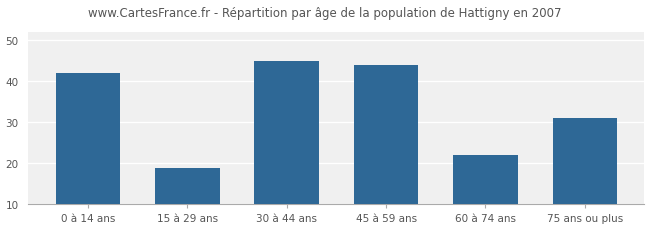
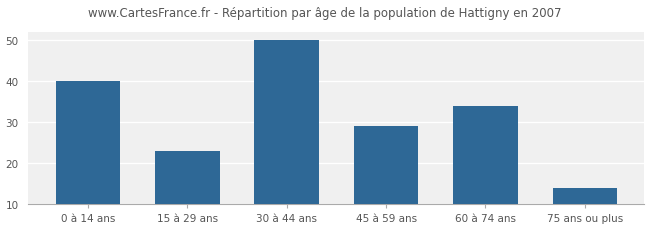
0 à 14 ans: 42 -> 40
15 à 29 ans: 19 -> 23
30 à 44 ans: 45 -> 50
45 à 59 ans: 44 -> 29
60 à 74 ans: 22 -> 34
75 ans ou plus: 31 -> 14
